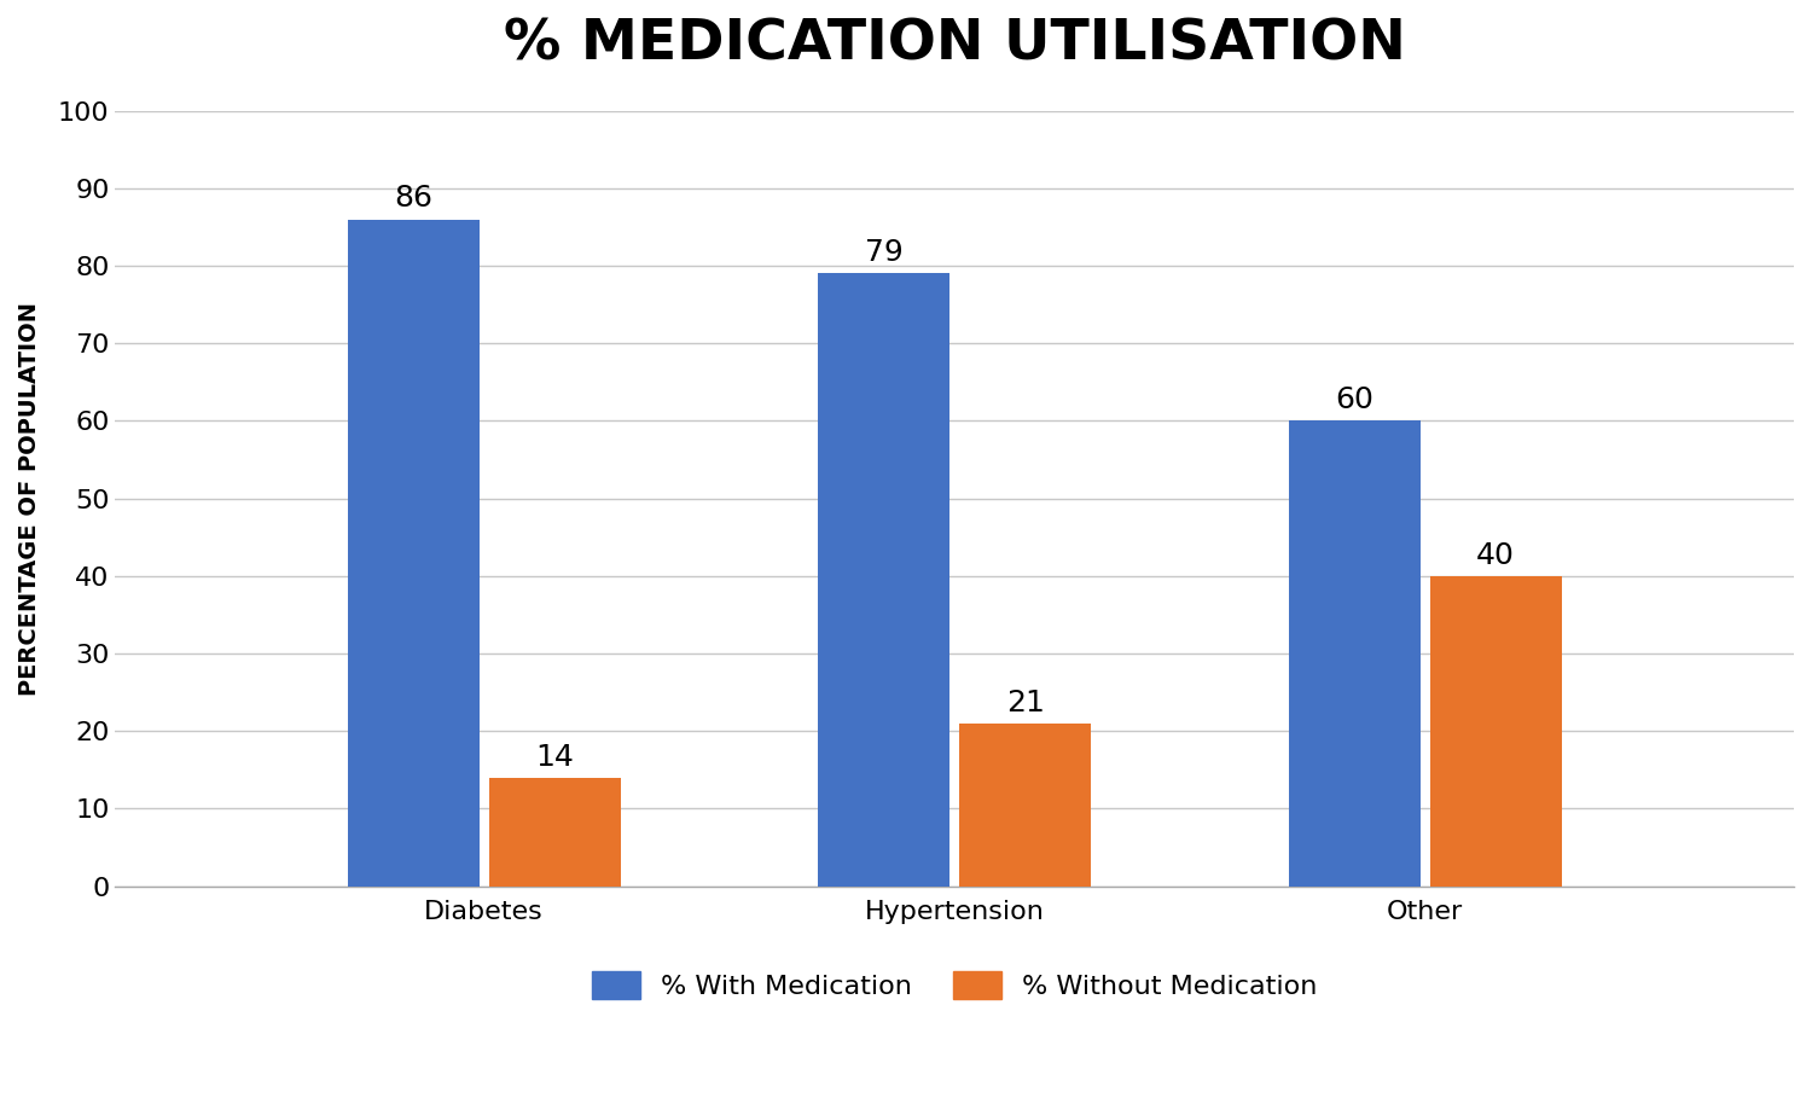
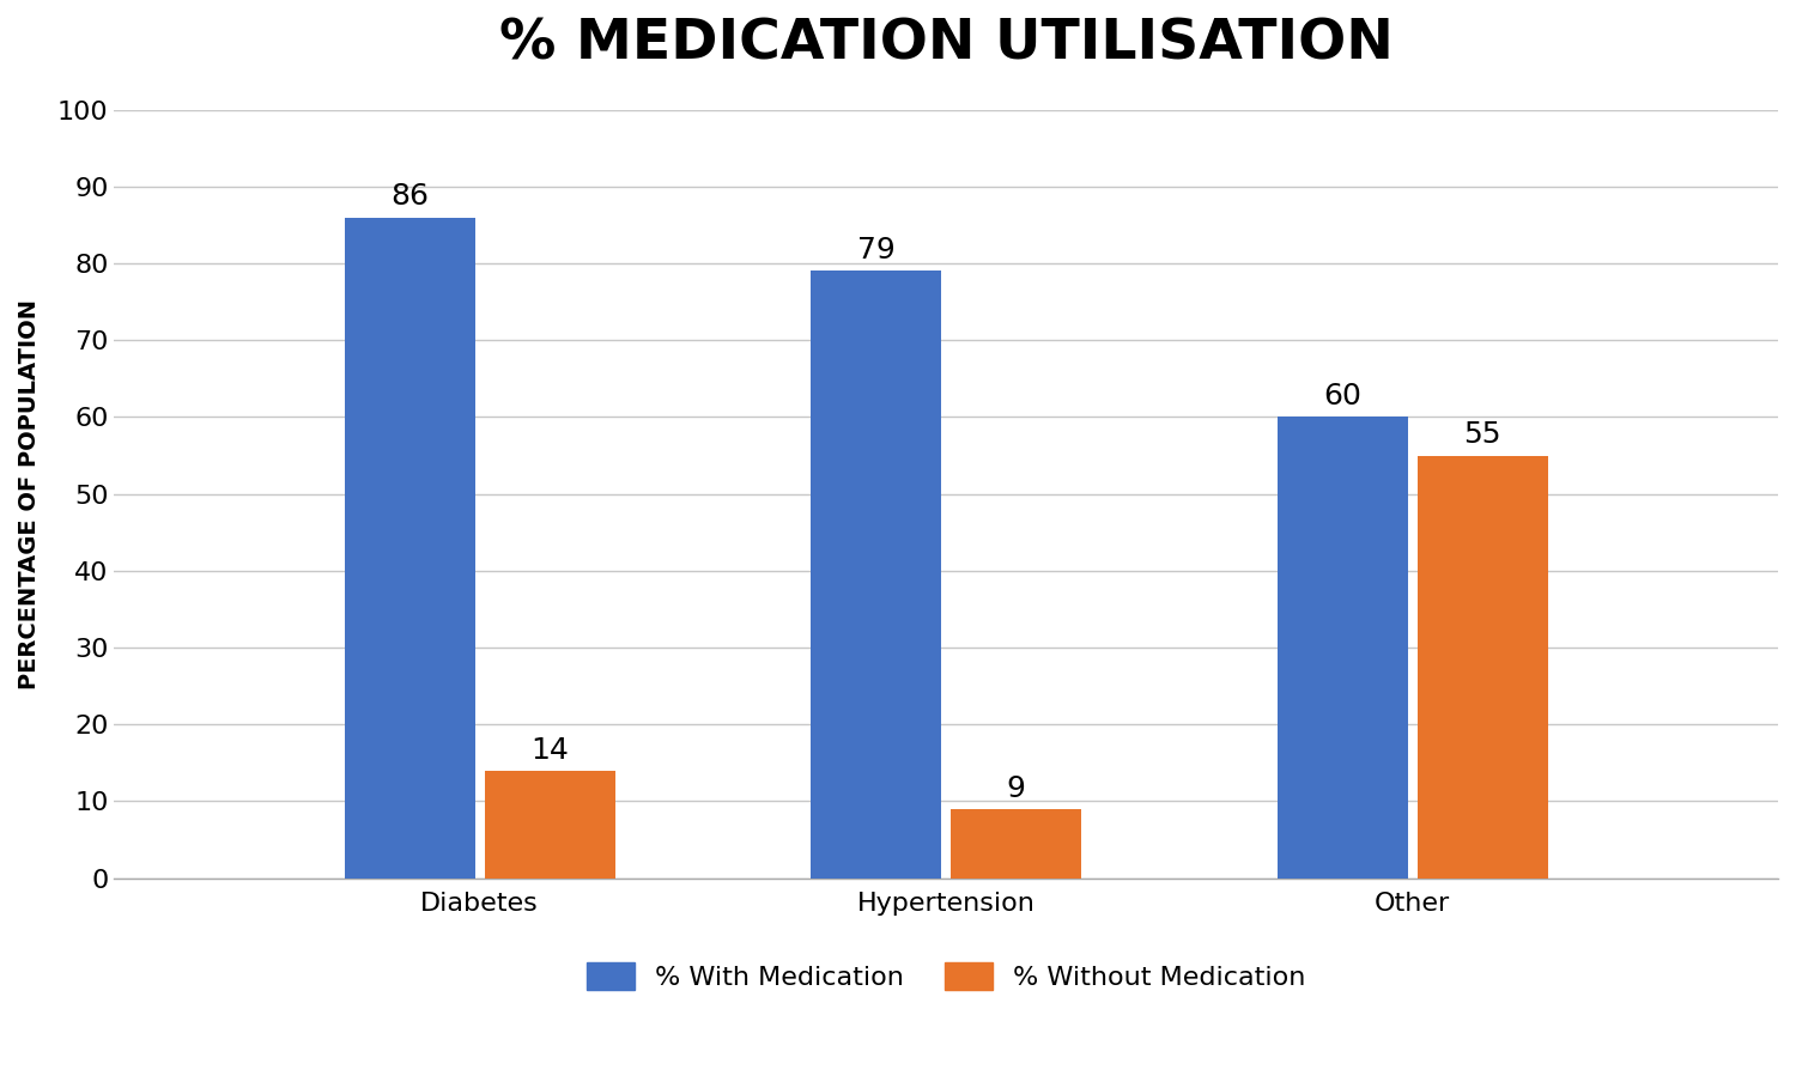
% Without Medication/Hypertension: 21 -> 9
% Without Medication/Other: 40 -> 55
